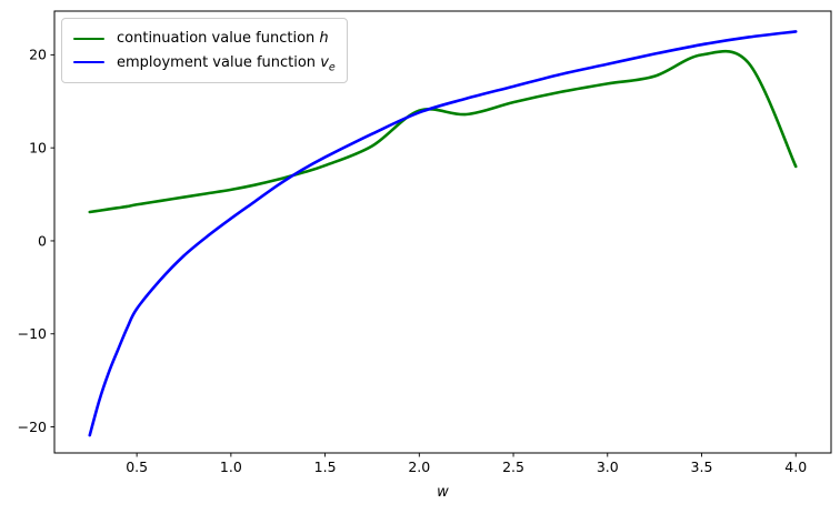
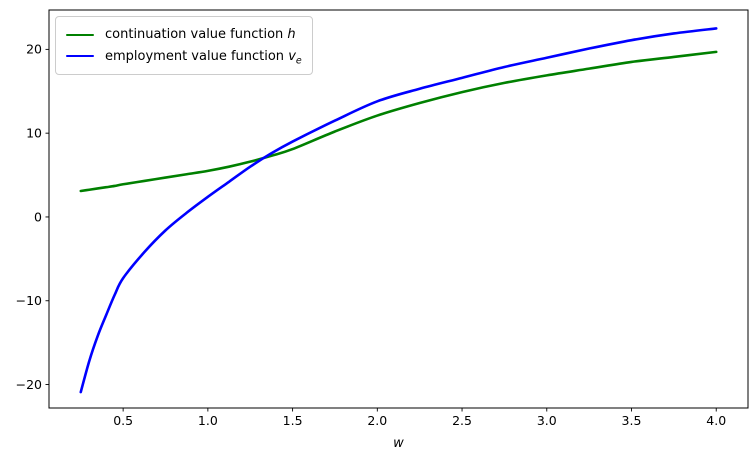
continuation value function h/2.0: 14 -> 12
continuation value function h/3.5: 20 -> 18
continuation value function h/4.0: 8 -> 20
